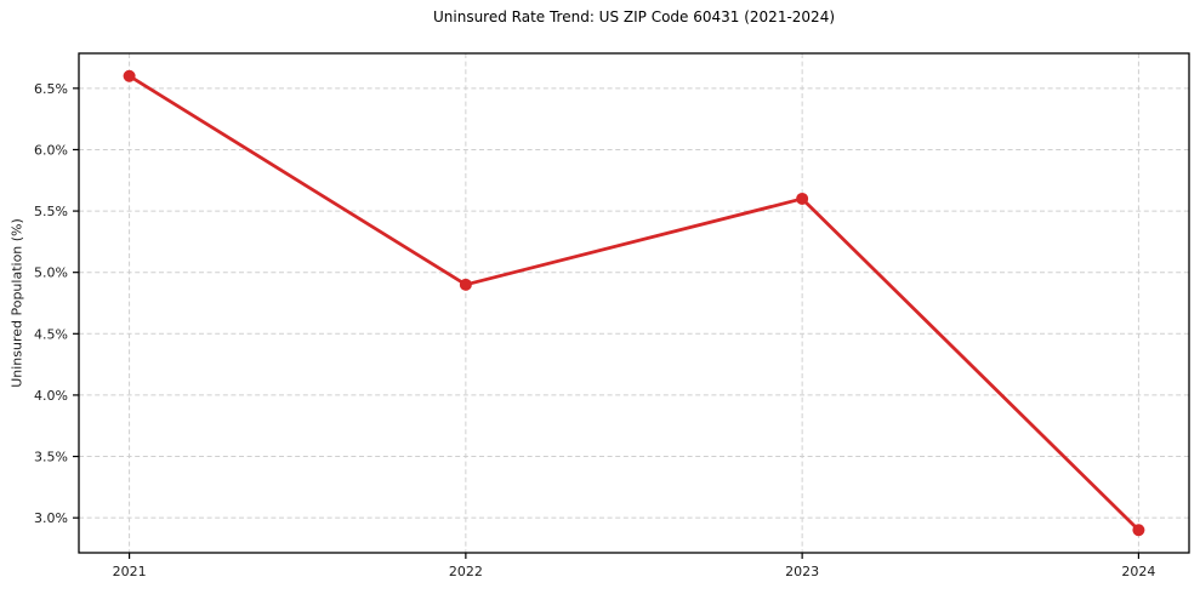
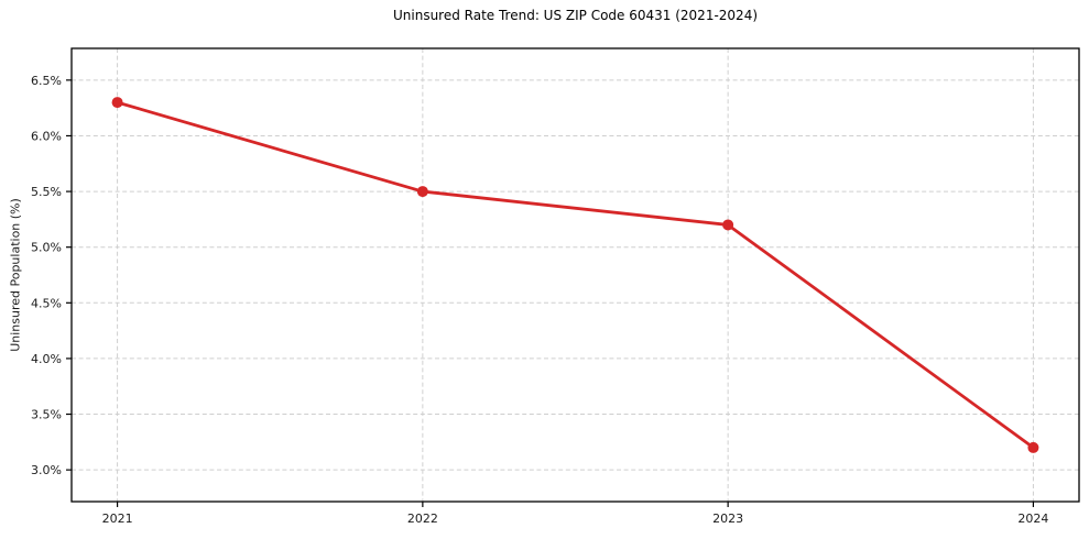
2021: 6.6% -> 6.3%
2022: 4.9% -> 5.5%
2023: 5.6% -> 5.2%
2024: 2.9% -> 3.2%
